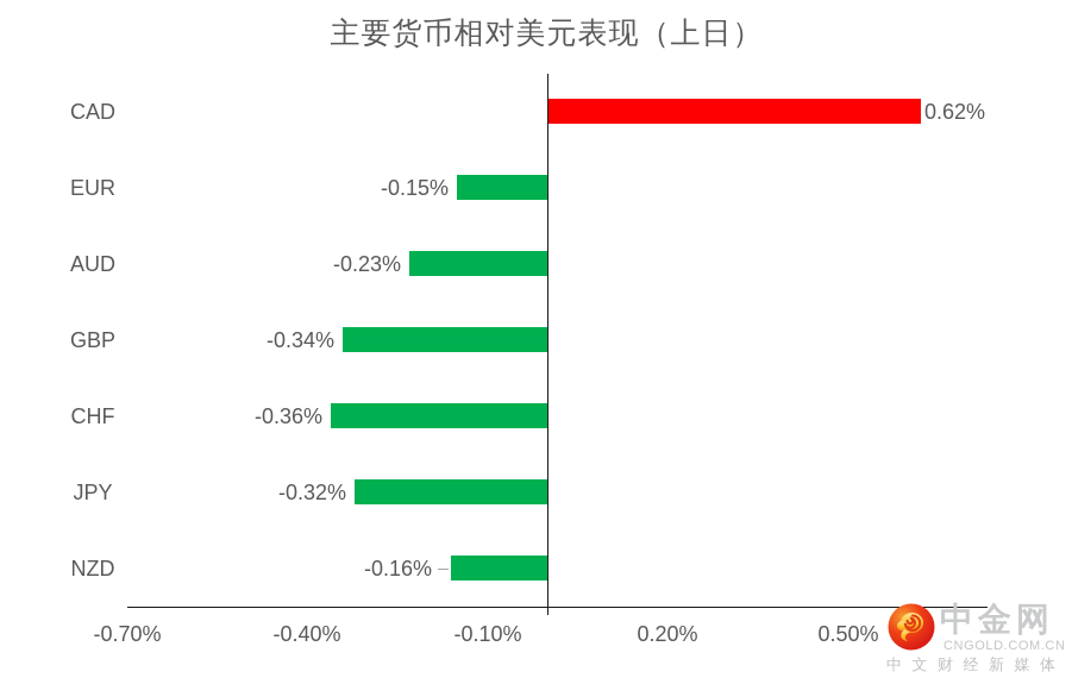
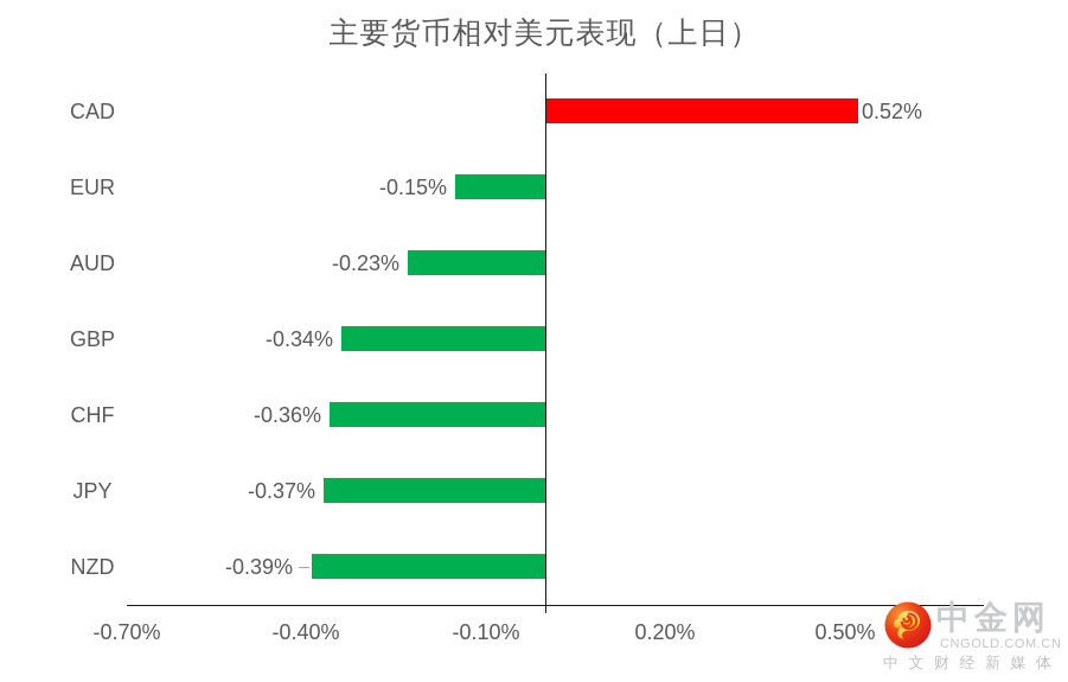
CAD: 0.62% -> 0.52%
JPY: -0.32% -> -0.37%
NZD: -0.16% -> -0.39%
